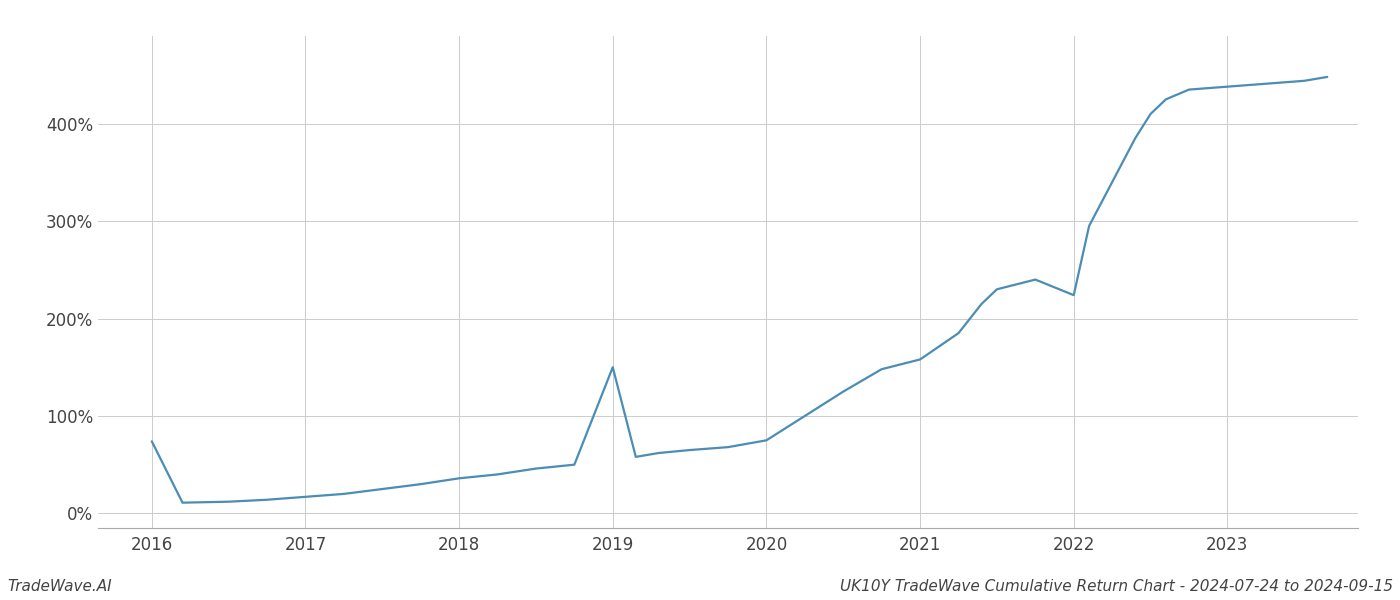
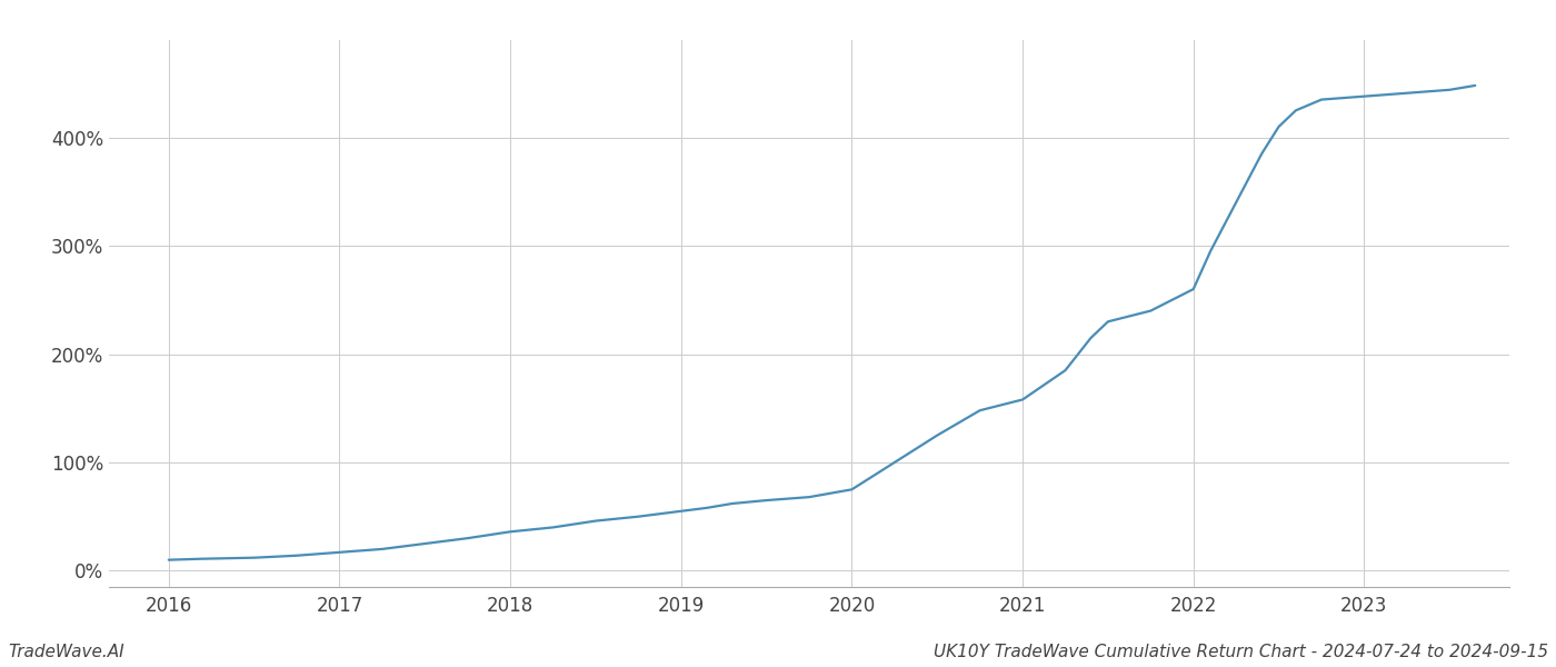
2016: 74% -> 10%
2019: 150% -> 55%
2022: 224% -> 260%
